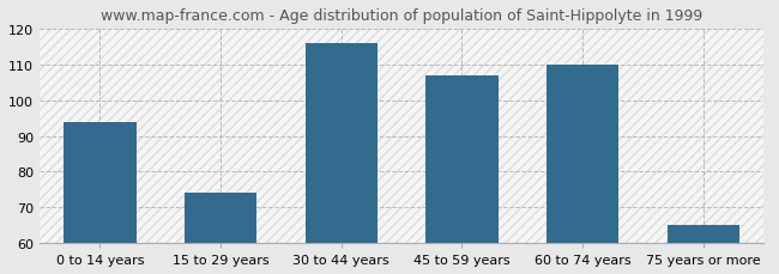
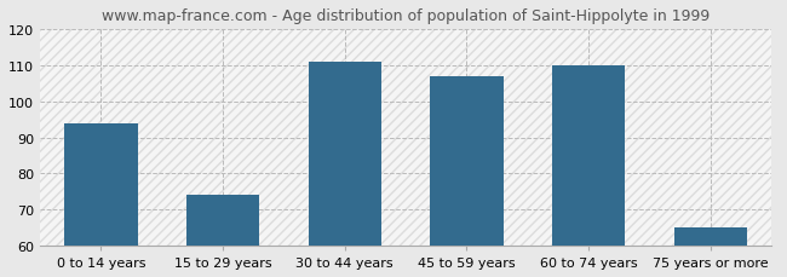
30 to 44 years: 116 -> 111
